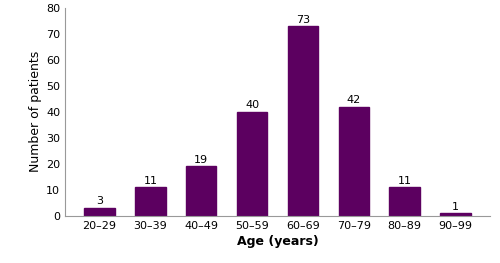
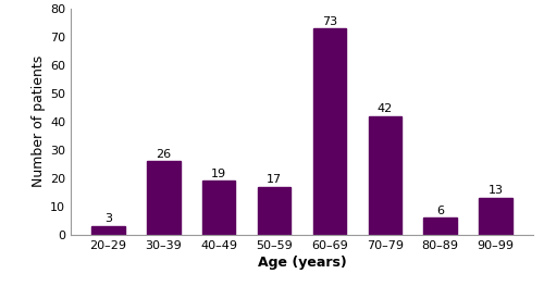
30–39: 11 -> 26
50–59: 40 -> 17
80–89: 11 -> 6
90–99: 1 -> 13
